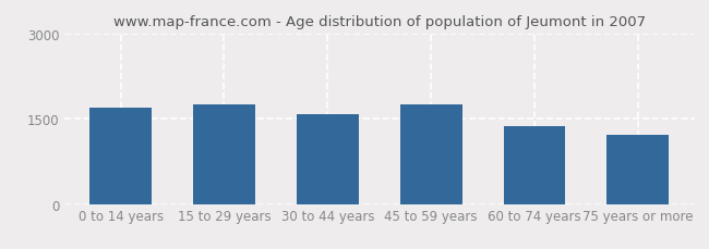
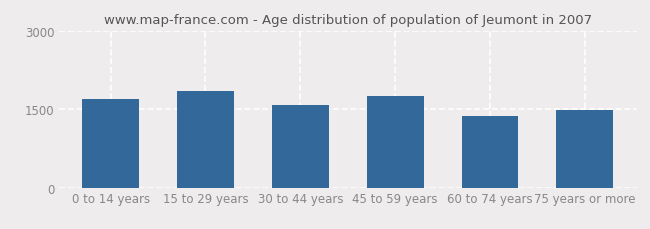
15 to 29 years: 1750 -> 1860
75 years or more: 1220 -> 1480
